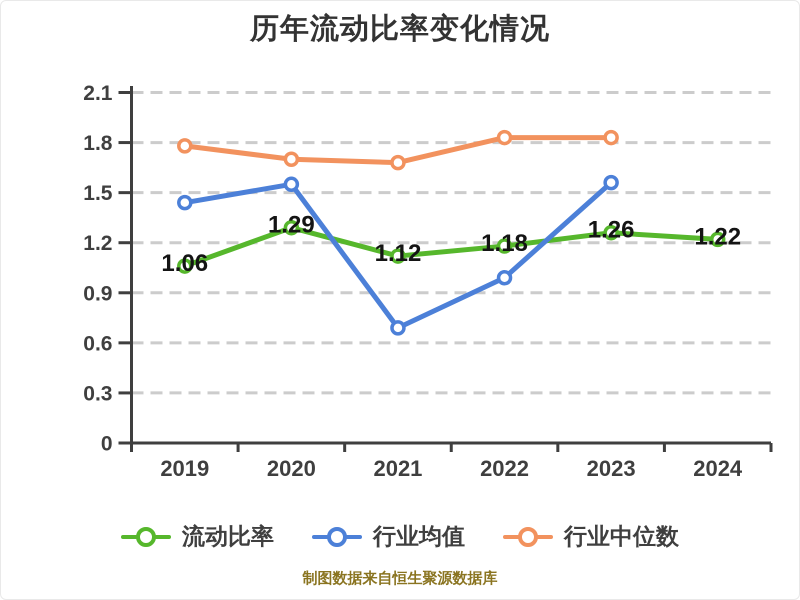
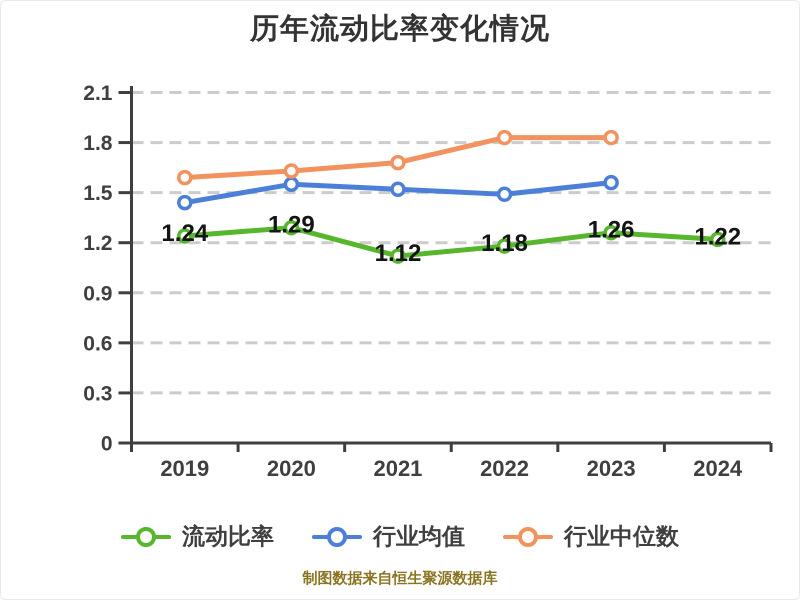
流动比率/2019: 1.06 -> 1.24
行业中位数/2019: 1.78 -> 1.59
行业中位数/2020: 1.70 -> 1.63
行业均值/2021: 0.69 -> 1.52
行业均值/2022: 0.99 -> 1.49
